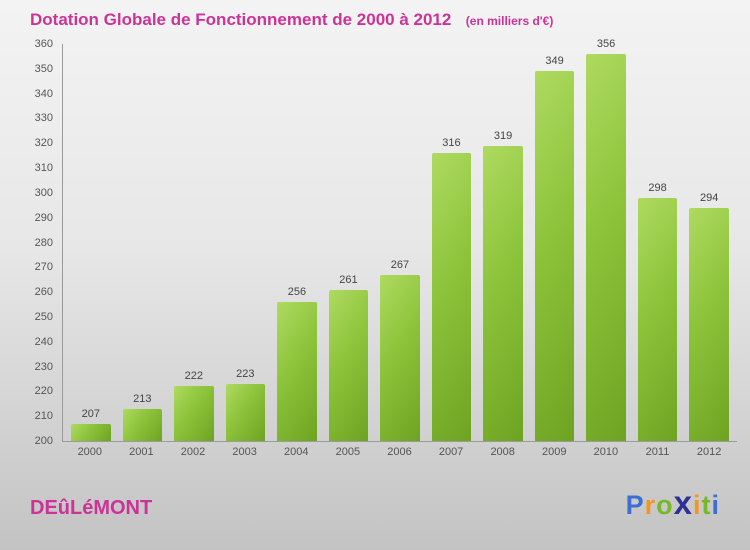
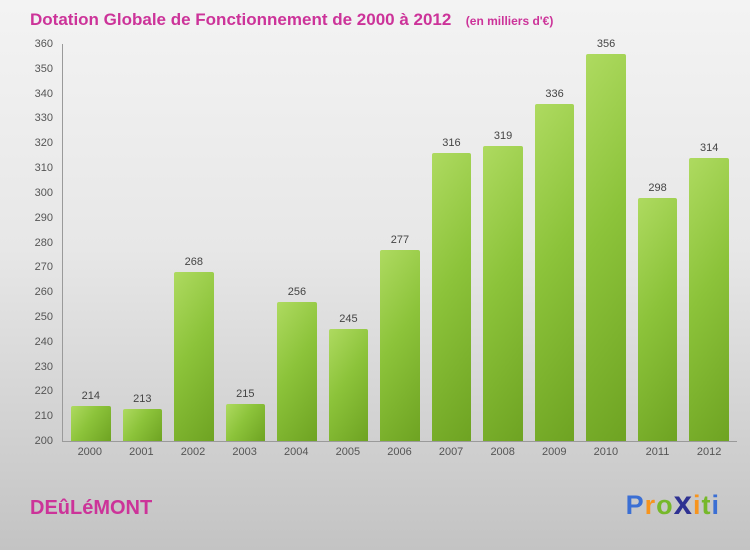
2000: 207 -> 214
2002: 222 -> 268
2003: 223 -> 215
2005: 261 -> 245
2006: 267 -> 277
2009: 349 -> 336
2012: 294 -> 314
